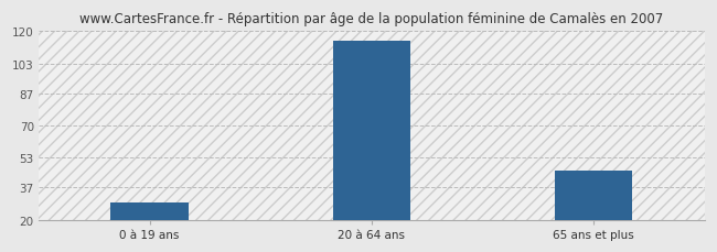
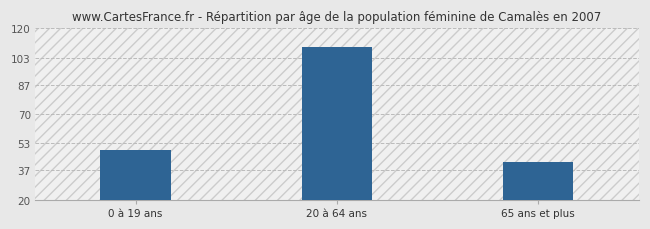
0 à 19 ans: 29 -> 49
20 à 64 ans: 115 -> 109
65 ans et plus: 46 -> 42
